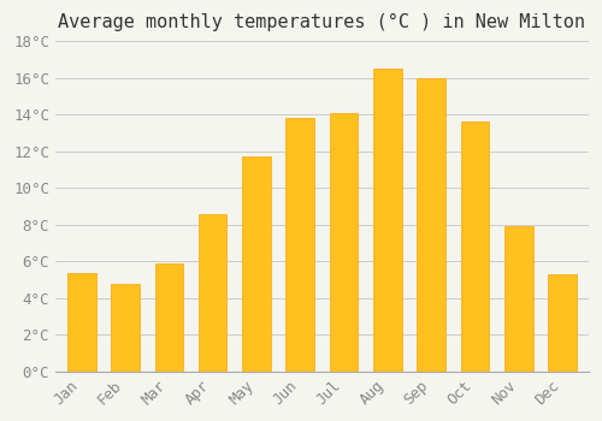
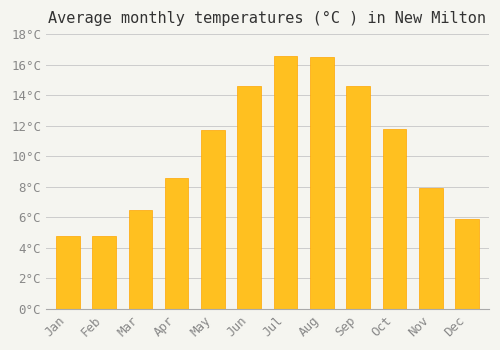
Jan: 5.4°C -> 4.8°C
Mar: 5.9°C -> 6.5°C
Jun: 13.8°C -> 14.6°C
Jul: 14.1°C -> 16.6°C
Sep: 16.0°C -> 14.6°C
Oct: 13.6°C -> 11.8°C
Dec: 5.3°C -> 5.9°C
